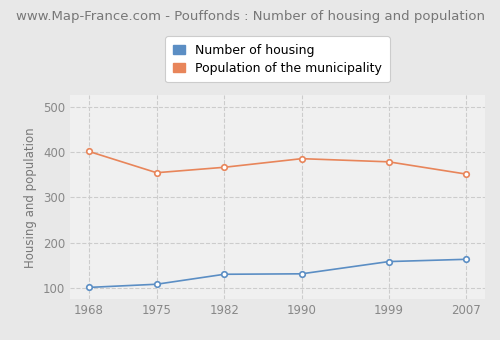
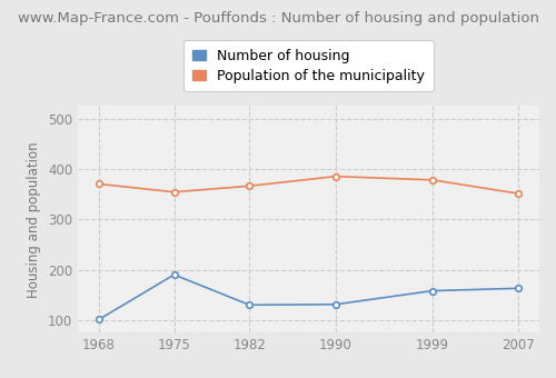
Population of the municipality/1968: 401 -> 370
Number of housing/1975: 108 -> 190
